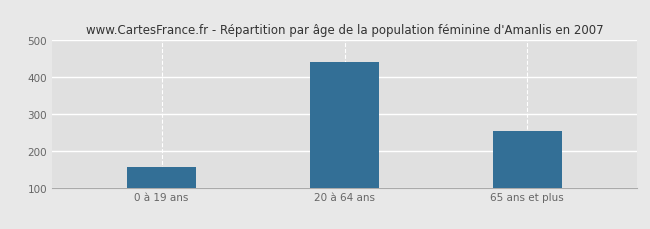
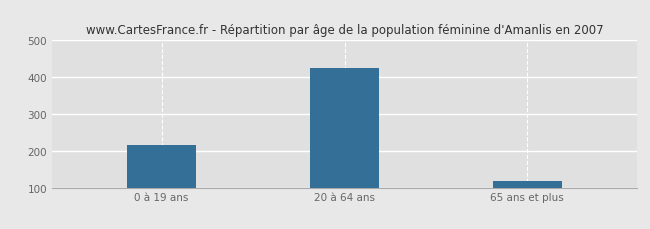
0 à 19 ans: 155 -> 215
20 à 64 ans: 440 -> 425
65 ans et plus: 255 -> 117
